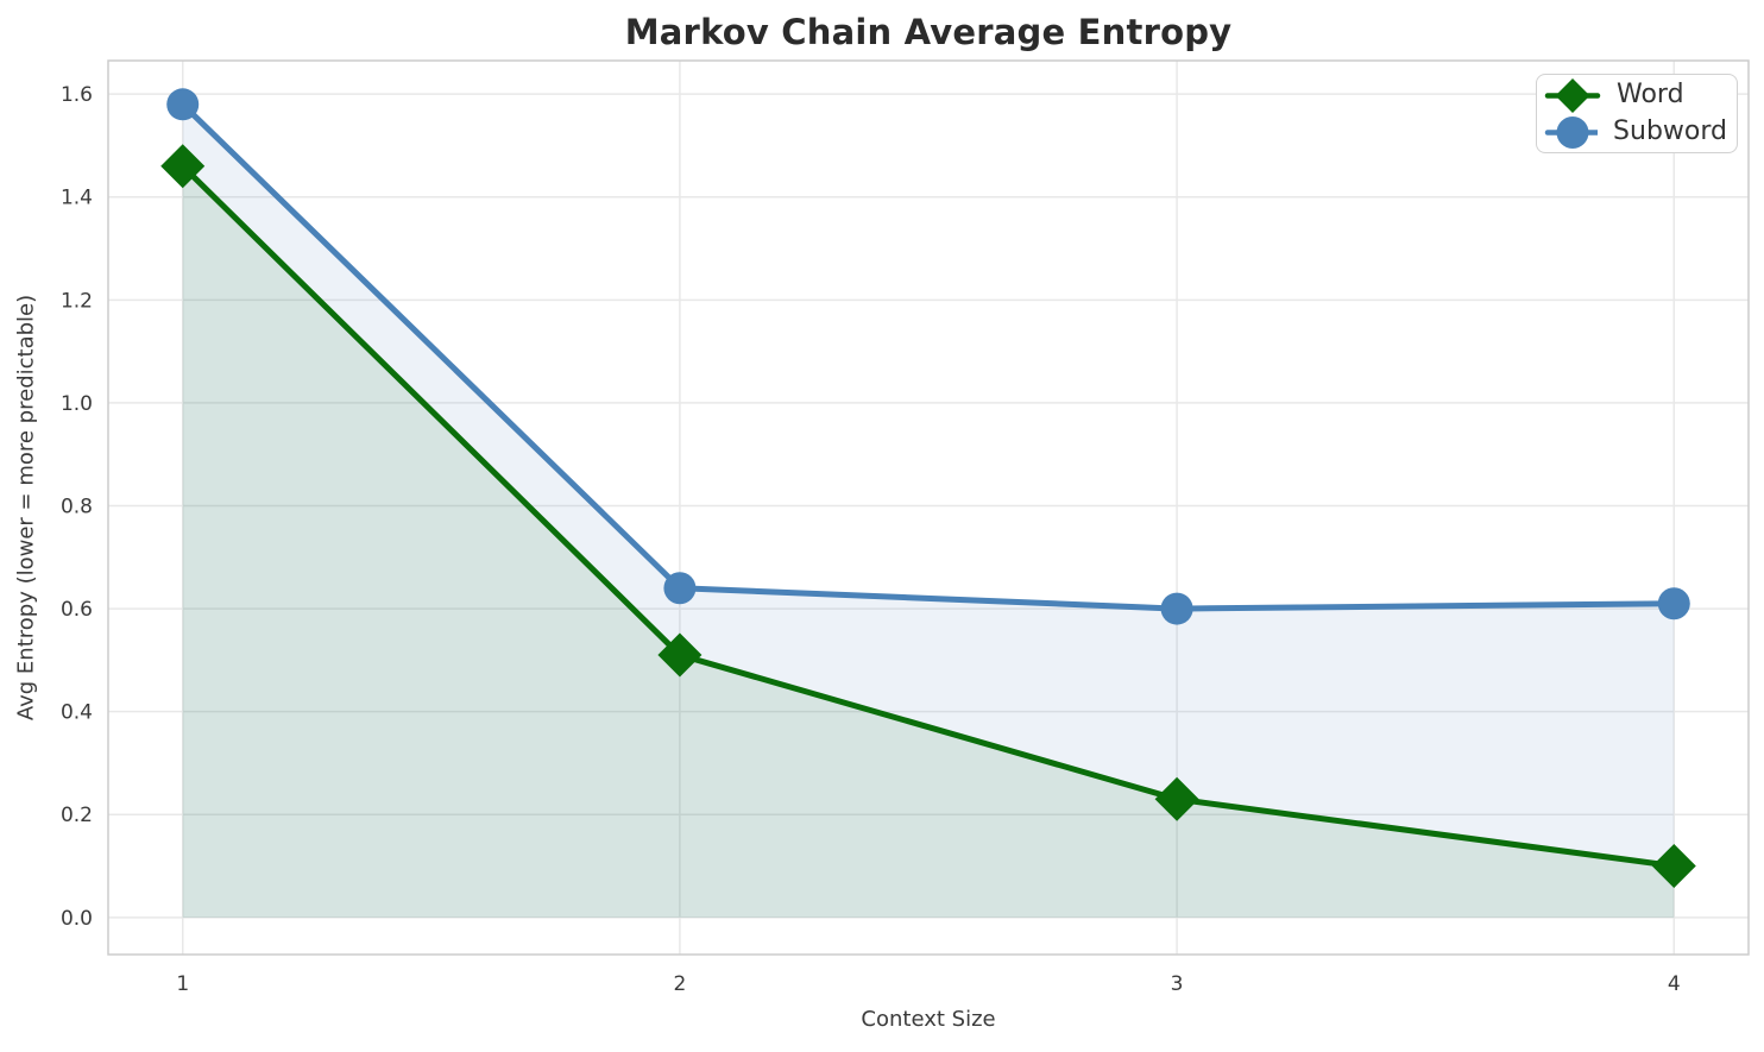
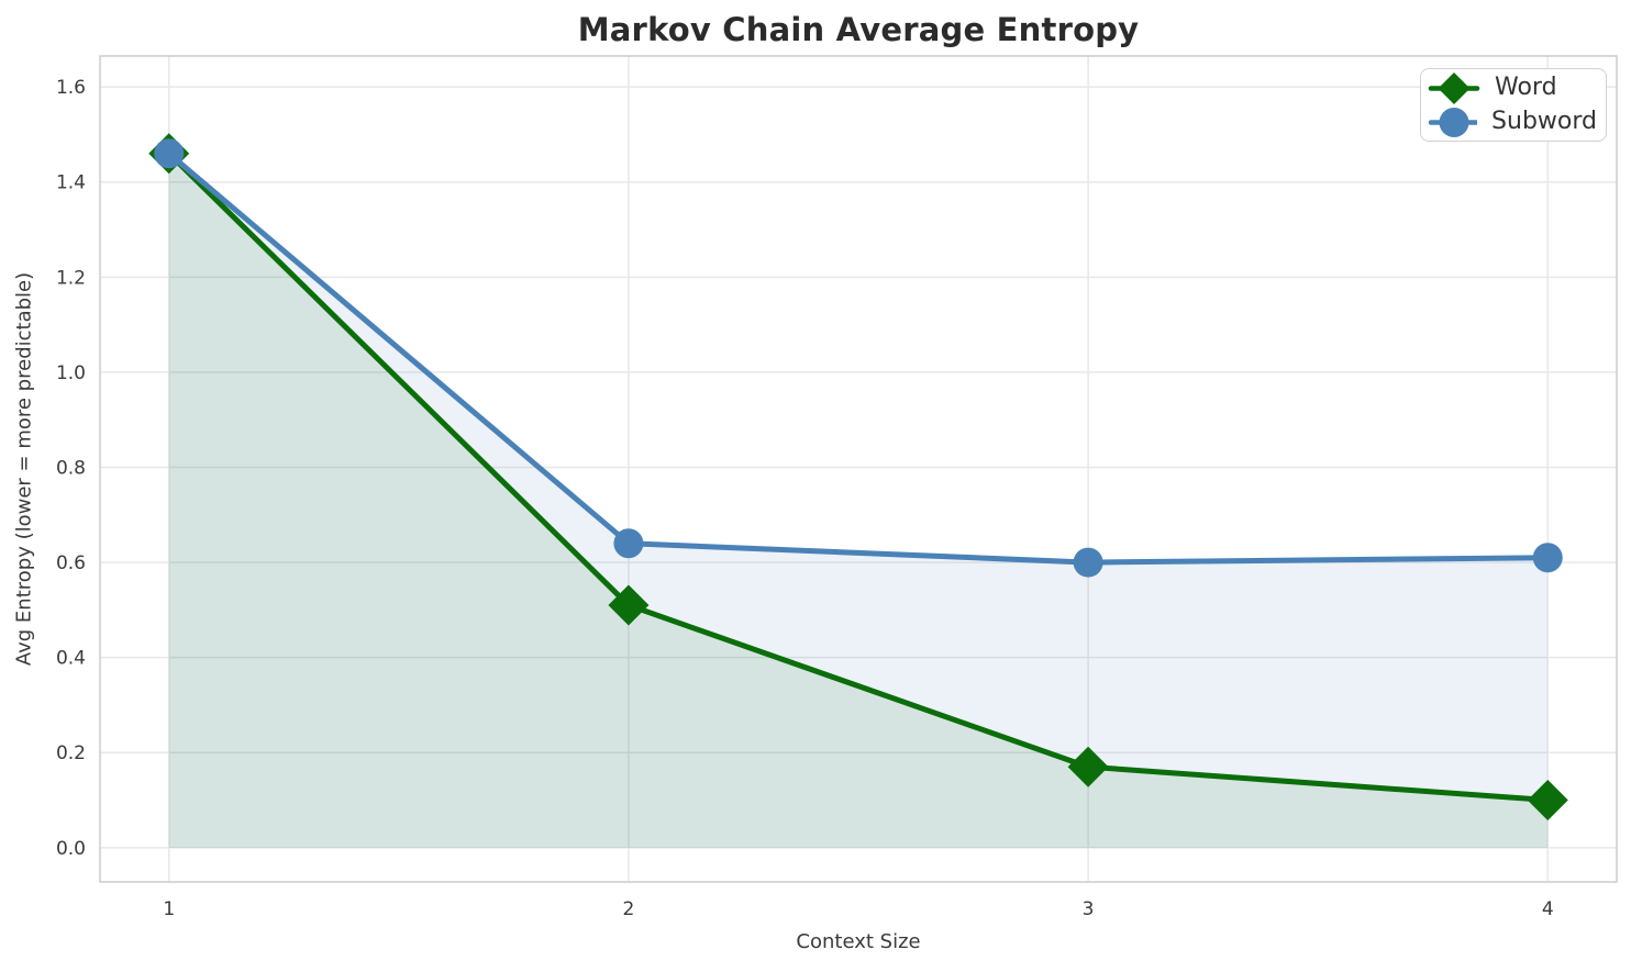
Subword/1: 1.58 -> 1.46
Word/3: 0.23 -> 0.17
